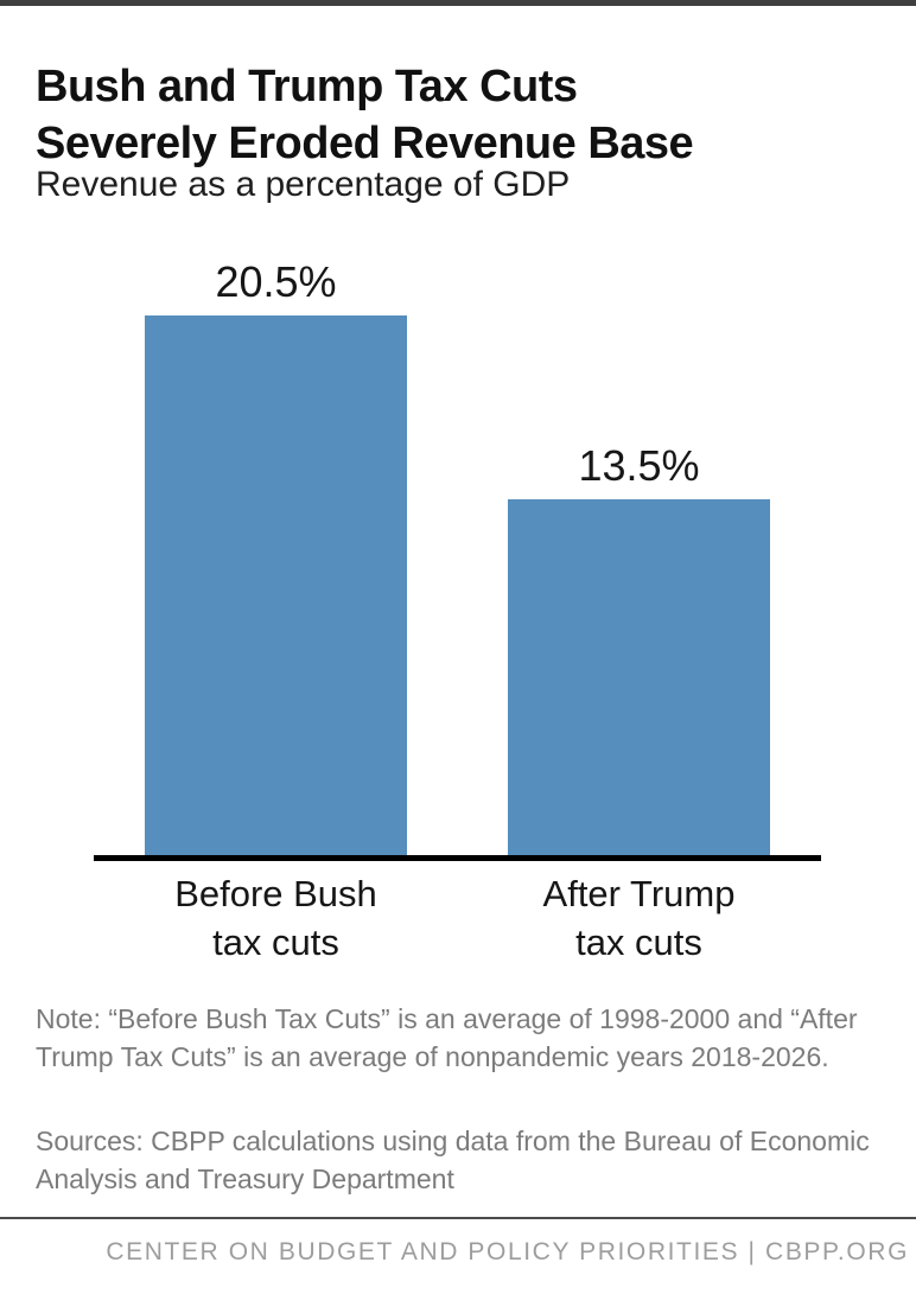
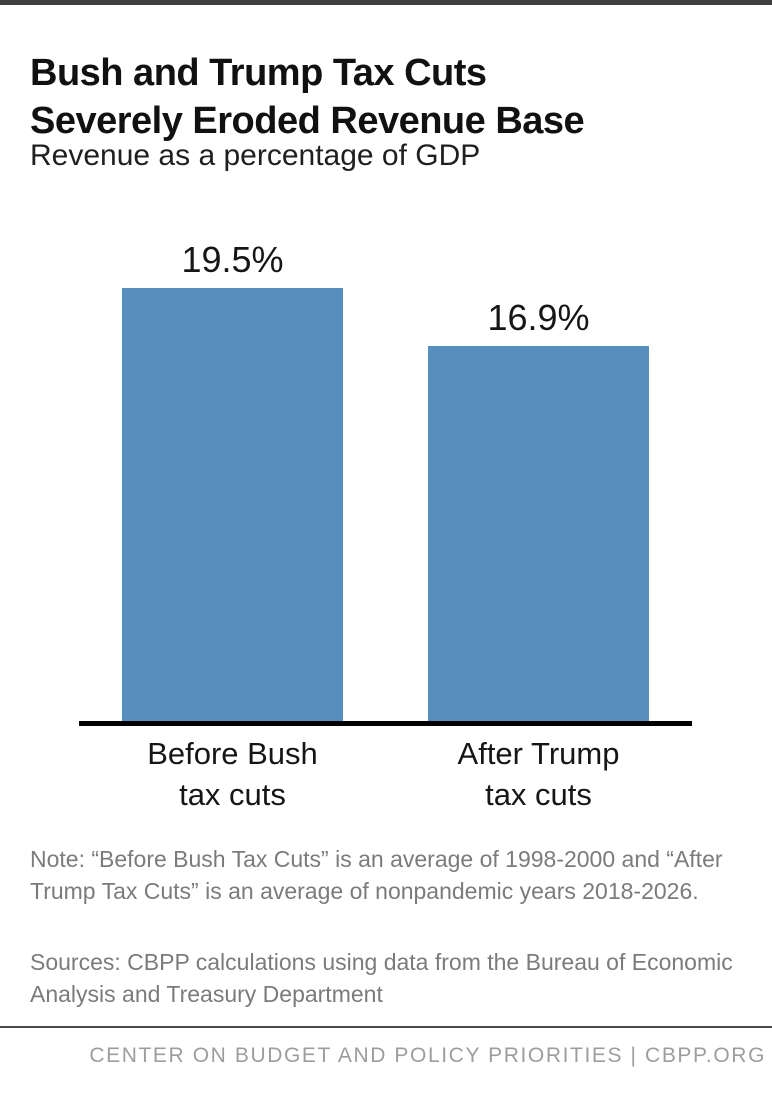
Before Bush tax cuts: 20.5% -> 19.5%
After Trump tax cuts: 13.5% -> 16.9%
